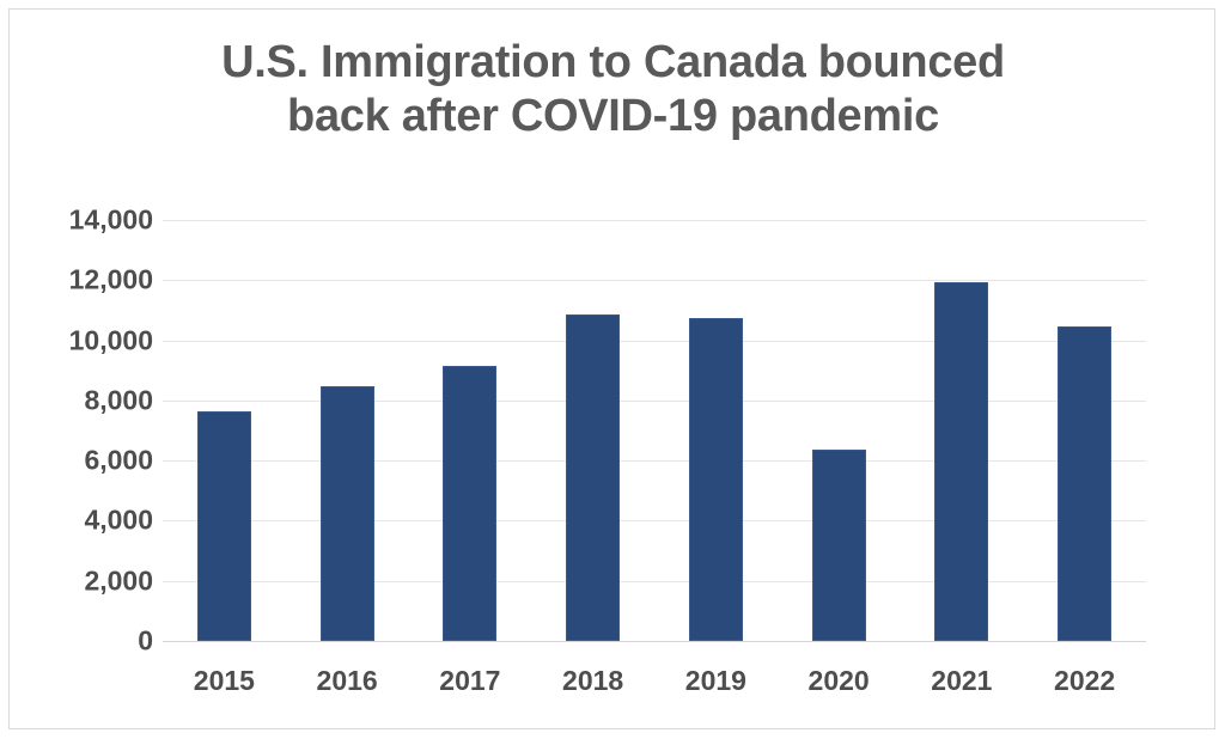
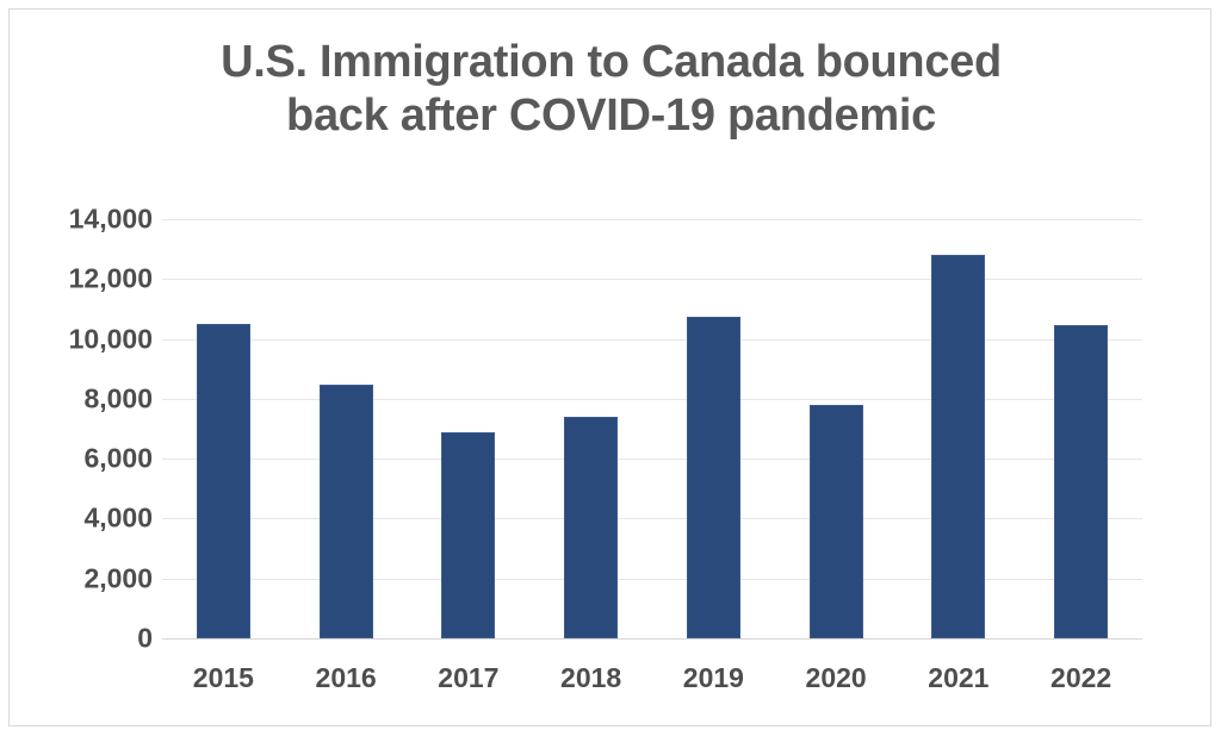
2015: 7600 -> 10500
2017: 9100 -> 6900
2018: 10900 -> 7400
2020: 6400 -> 7800
2021: 11900 -> 12800
